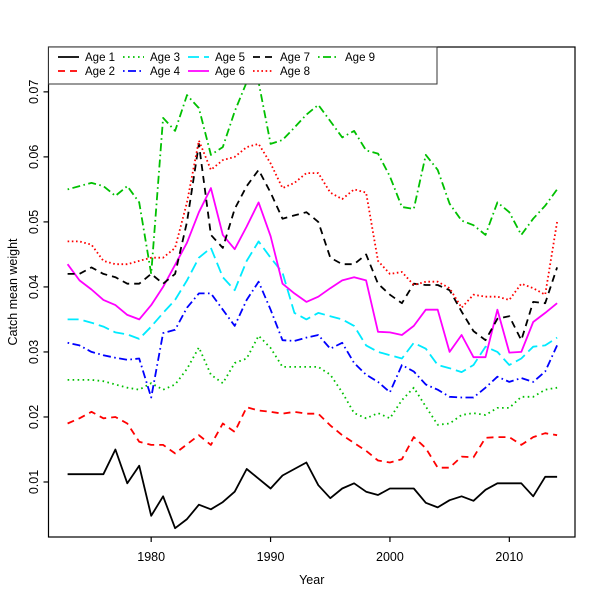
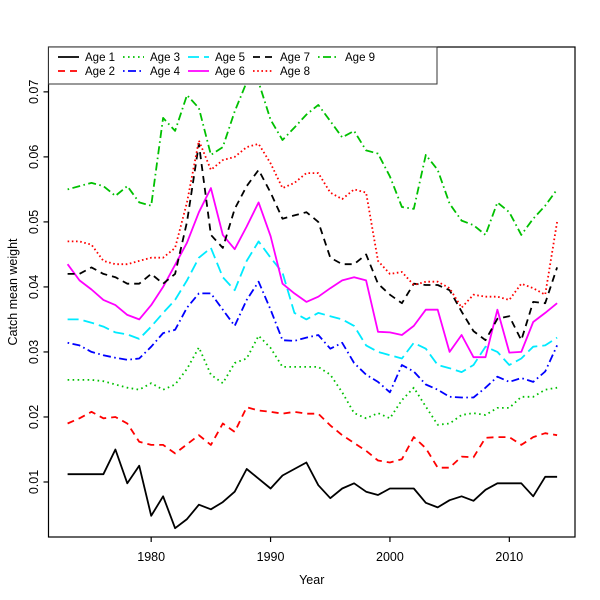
Age 4/1980: 0.023 -> 0.031
Age 9/1980: 0.042 -> 0.052
Age 9/1990: 0.062 -> 0.066
